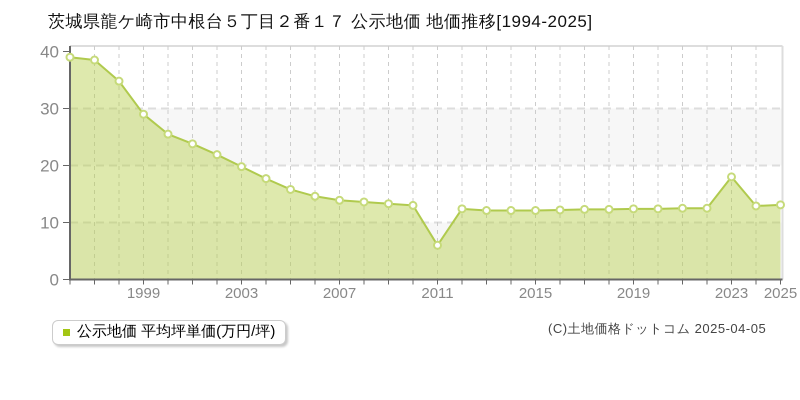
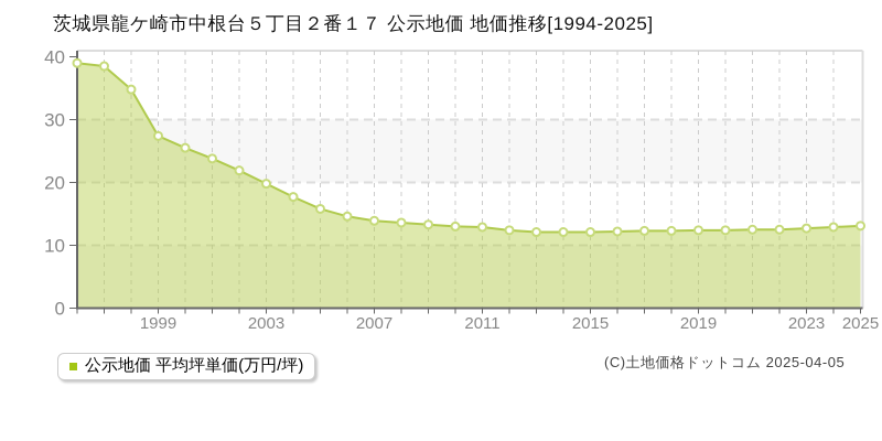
1999: 29 -> 27
2011: 6 -> 13
2023: 18 -> 13
